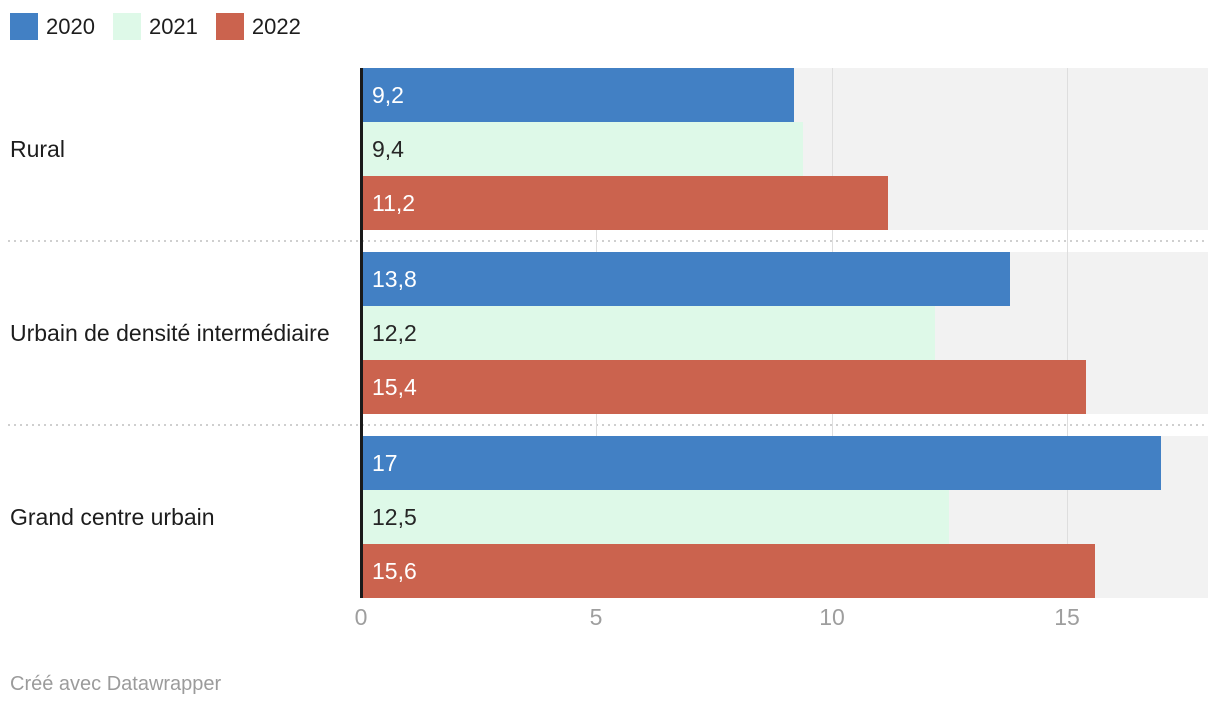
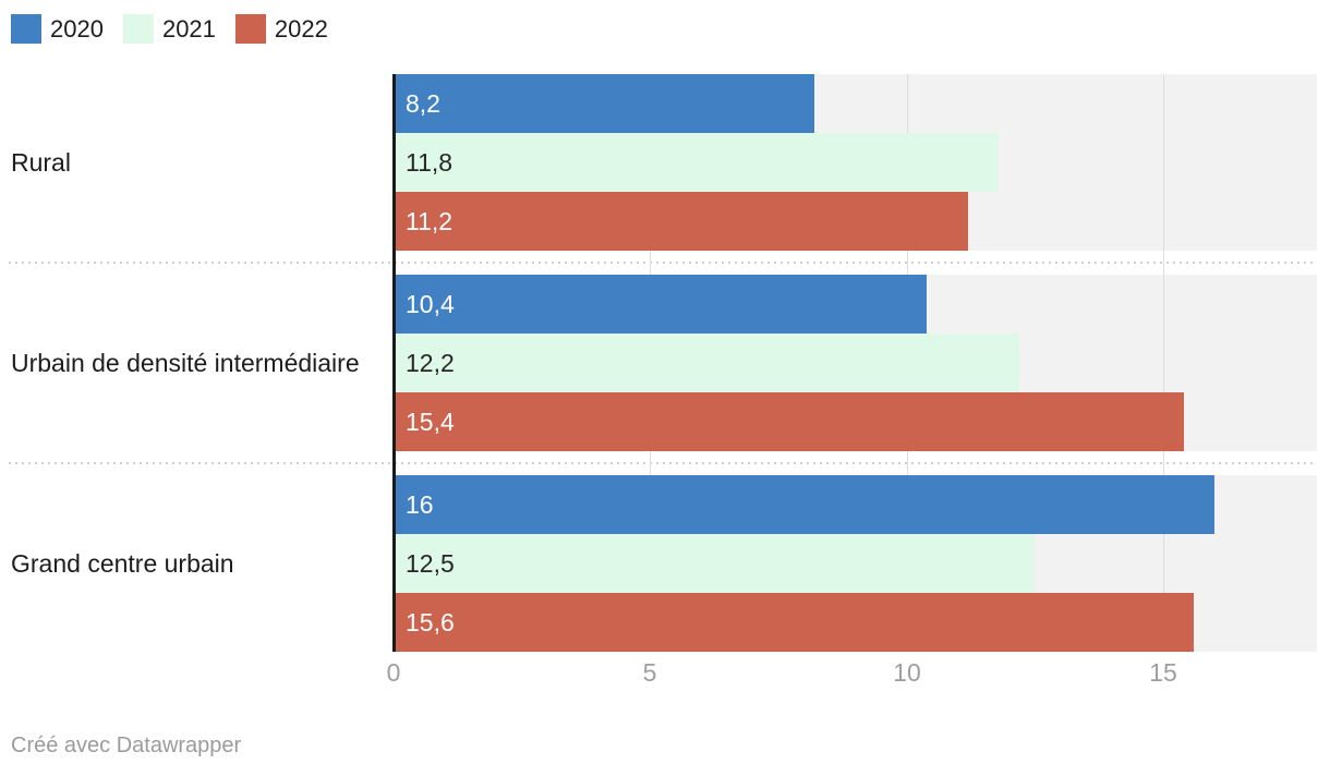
2020/Rural: 9,2 -> 8,2
2021/Rural: 9,4 -> 11,8
2020/Urbain de densité intermédiaire: 13,8 -> 10,4
2020/Grand centre urbain: 17 -> 16
